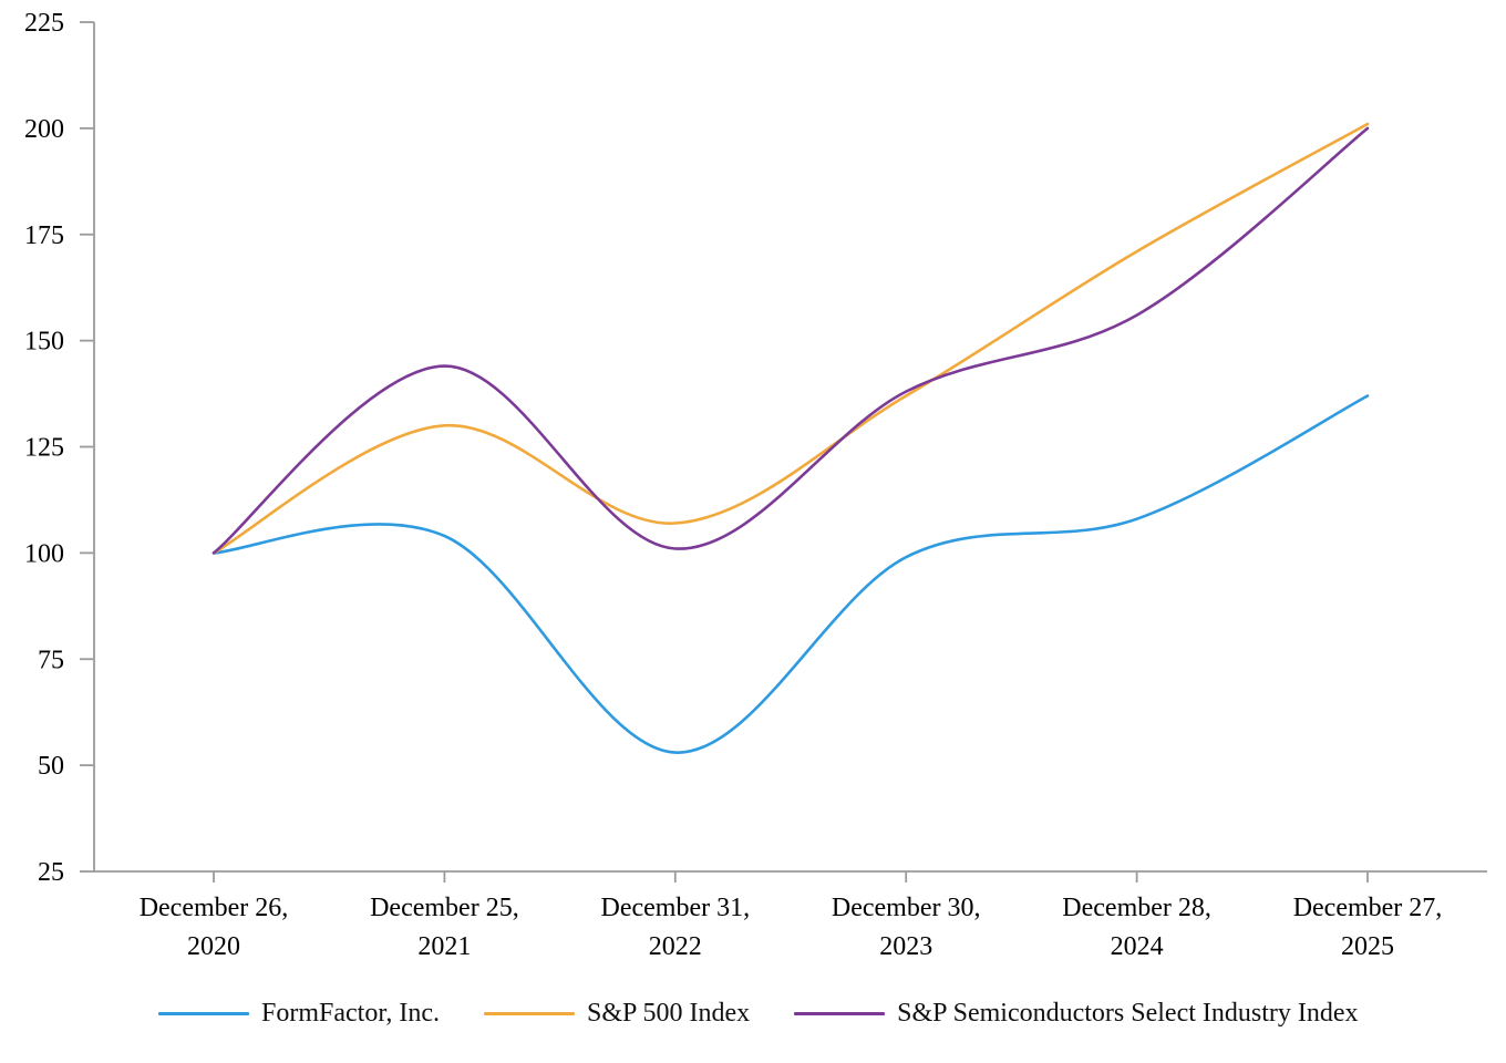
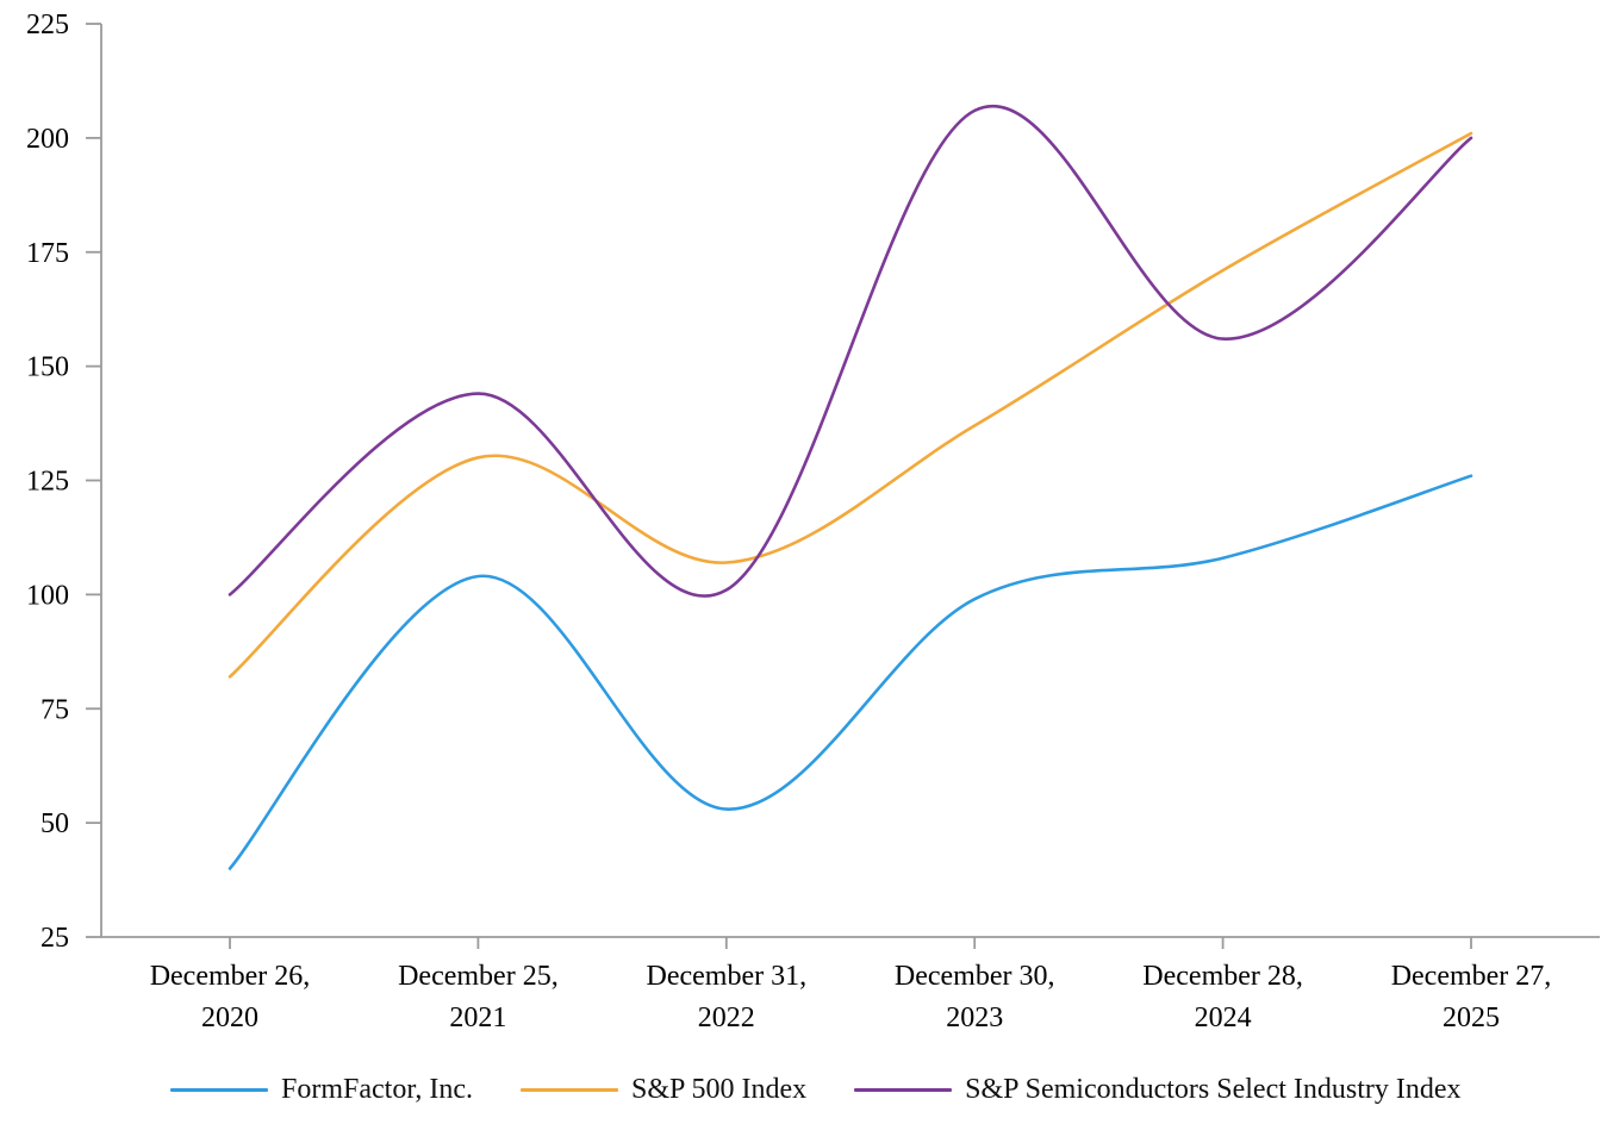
FormFactor, Inc./December 26, 2020: 100 -> 40
S&P 500 Index/December 26, 2020: 100 -> 82
S&P Semiconductors Select Industry Index/December 30, 2023: 138 -> 206
FormFactor, Inc./December 27, 2025: 137 -> 126
